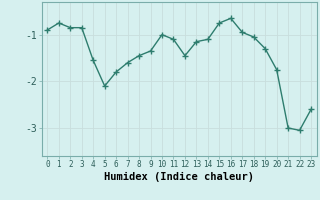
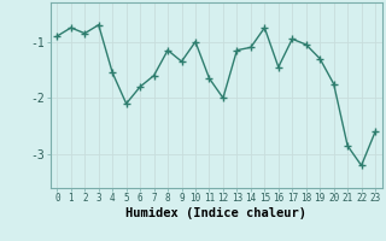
3: -0.85 -> -0.70
8: -1.45 -> -1.15
11: -1.10 -> -1.65
12: -1.45 -> -2.00
16: -0.65 -> -1.45
21: -3.00 -> -2.85
22: -3.05 -> -3.20
